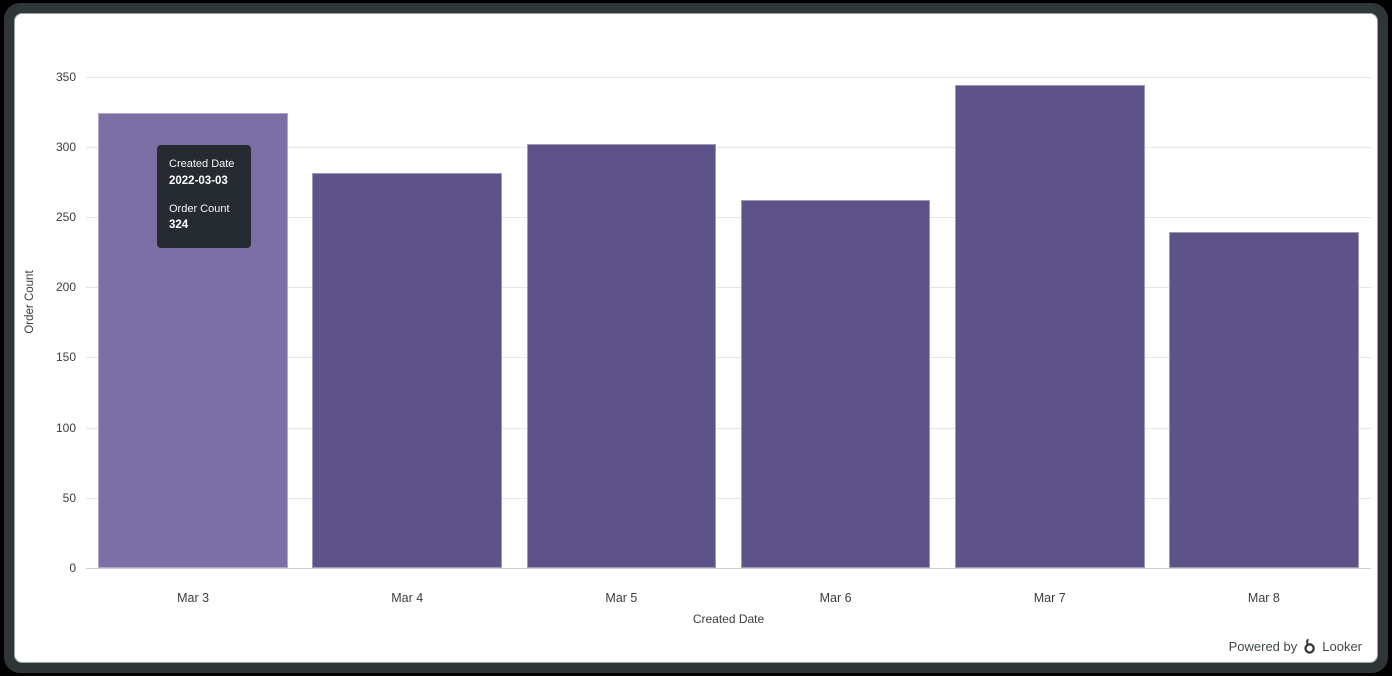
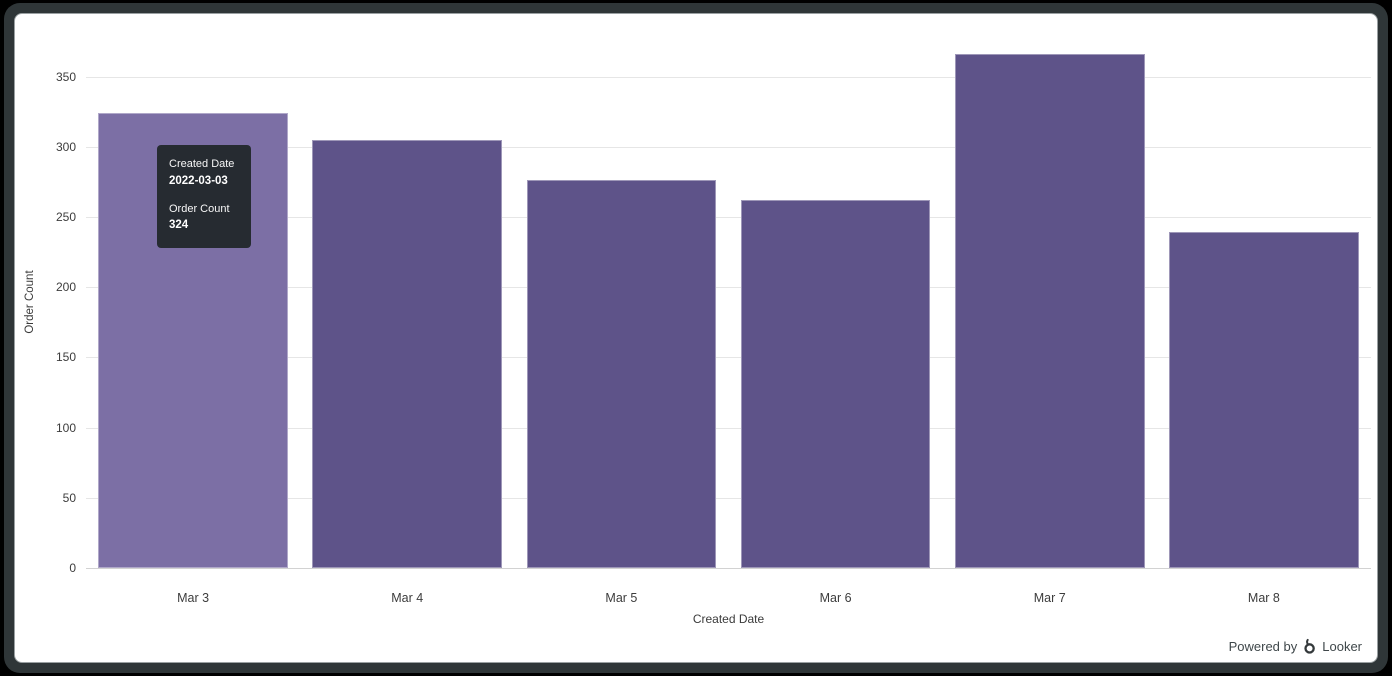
Mar 4: 281 -> 305
Mar 5: 302 -> 276
Mar 7: 344 -> 366
